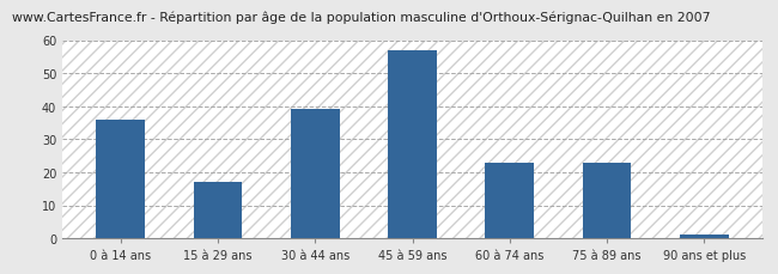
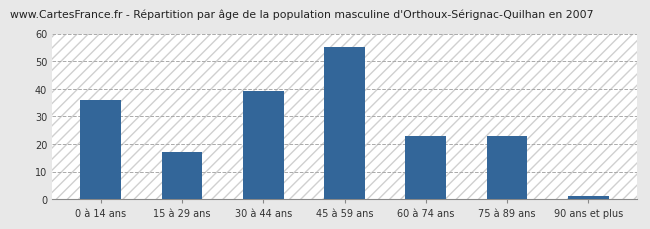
45 à 59 ans: 57 -> 55
